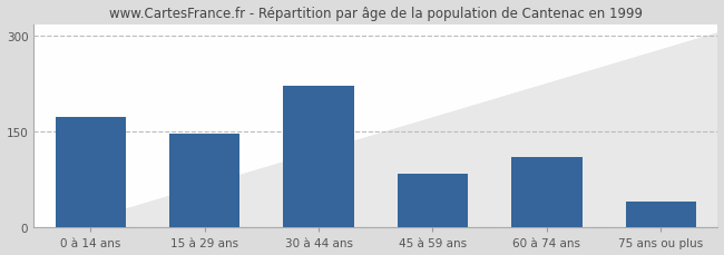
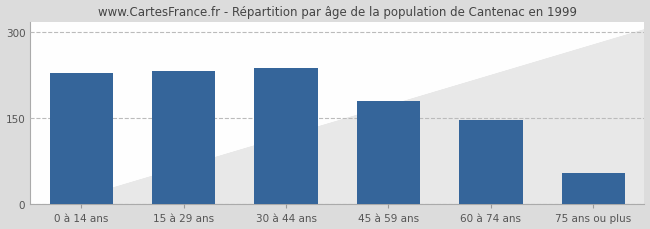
0 à 14 ans: 172 -> 228
15 à 29 ans: 146 -> 232
30 à 44 ans: 222 -> 237
45 à 59 ans: 84 -> 179
60 à 74 ans: 110 -> 147
75 ans ou plus: 40 -> 55
